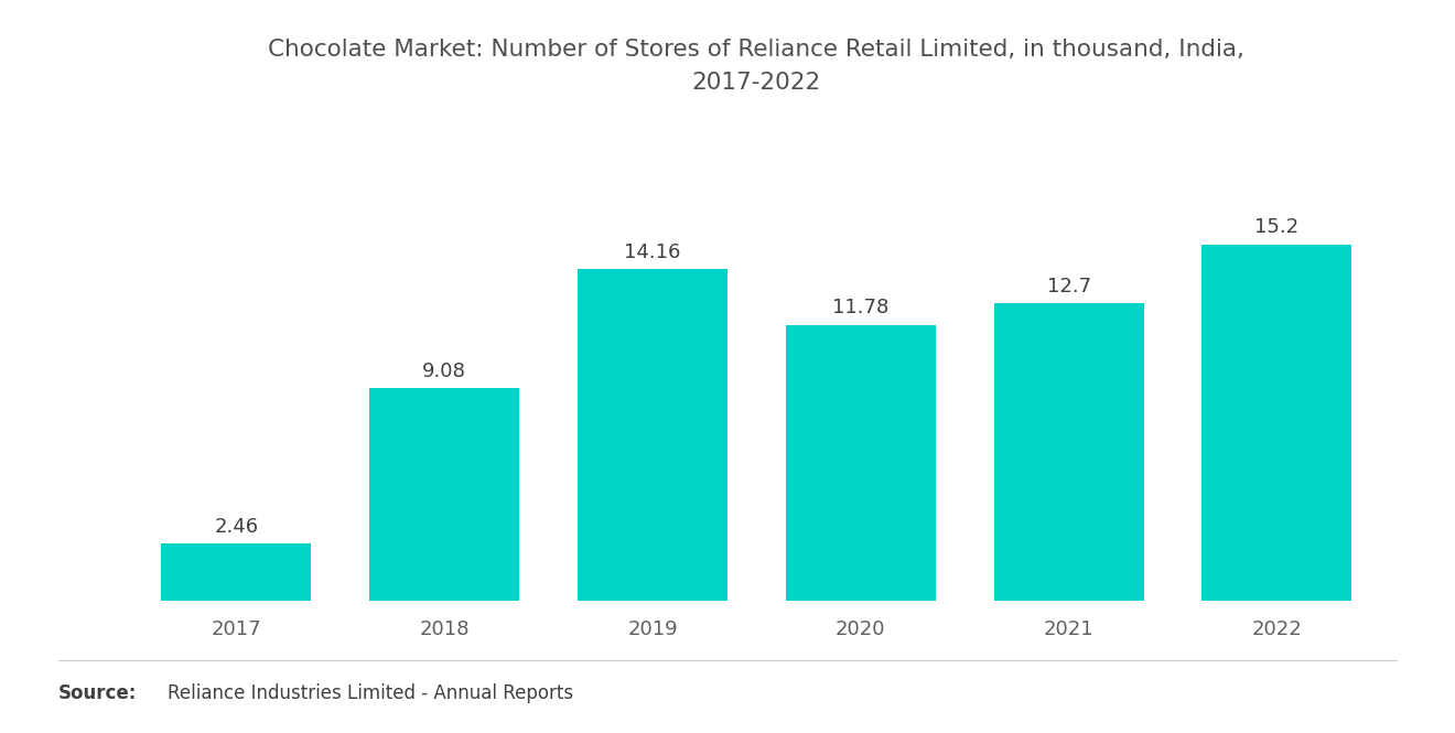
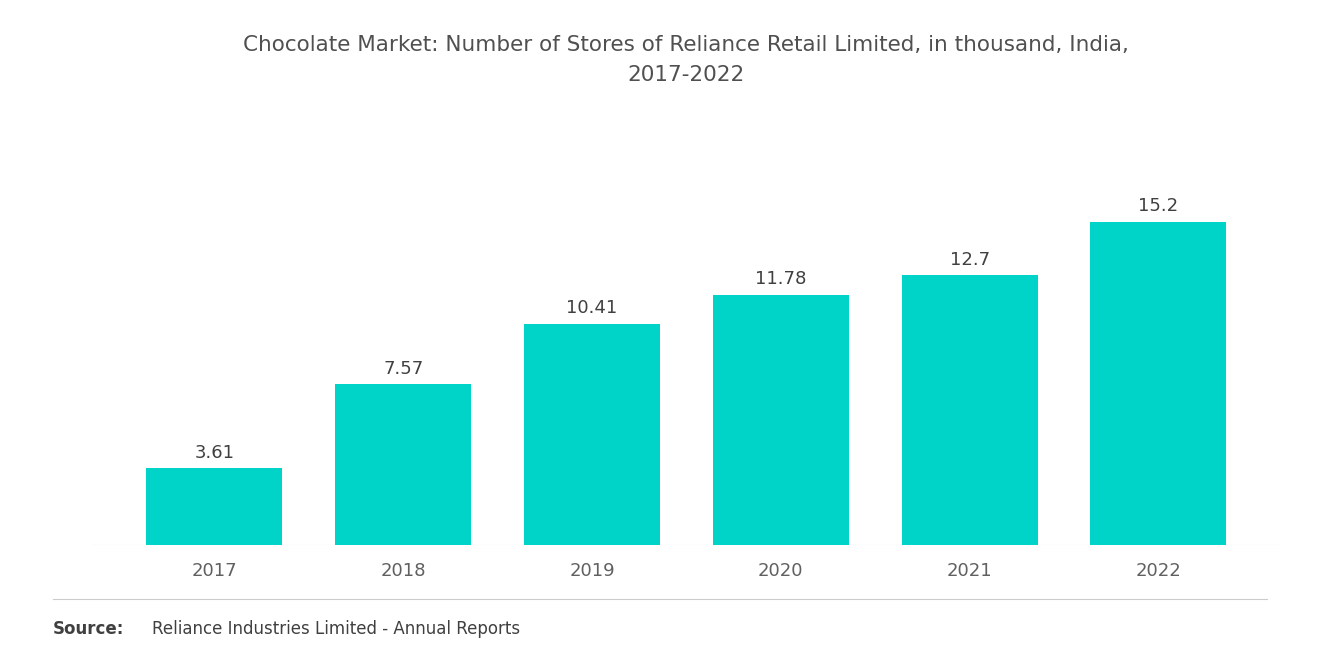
2017: 2.46 -> 3.61
2018: 9.08 -> 7.57
2019: 14.16 -> 10.41
